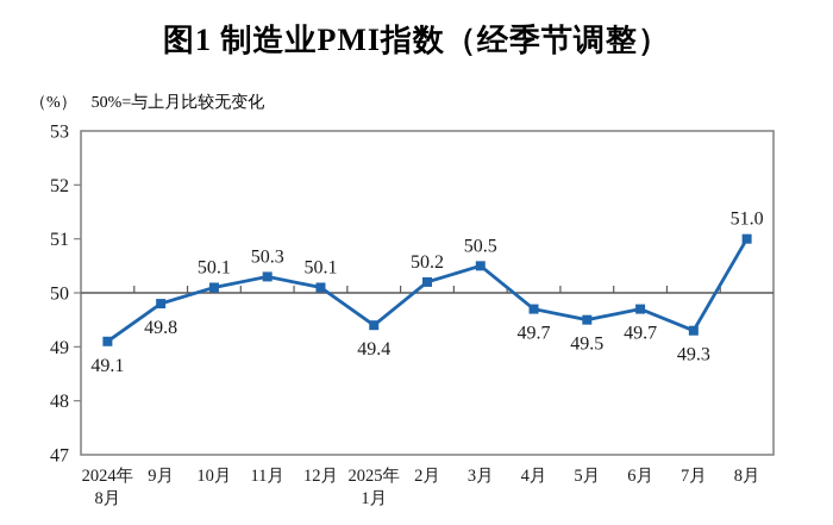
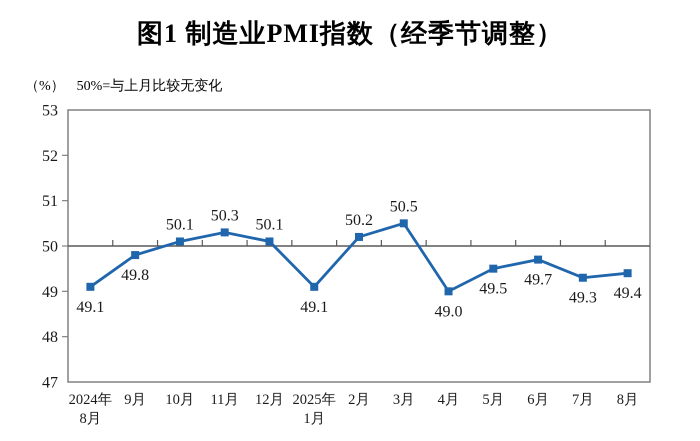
2025年 1月: 49.4 -> 49.1
4月: 49.7 -> 49.0
8月: 51.0 -> 49.4
